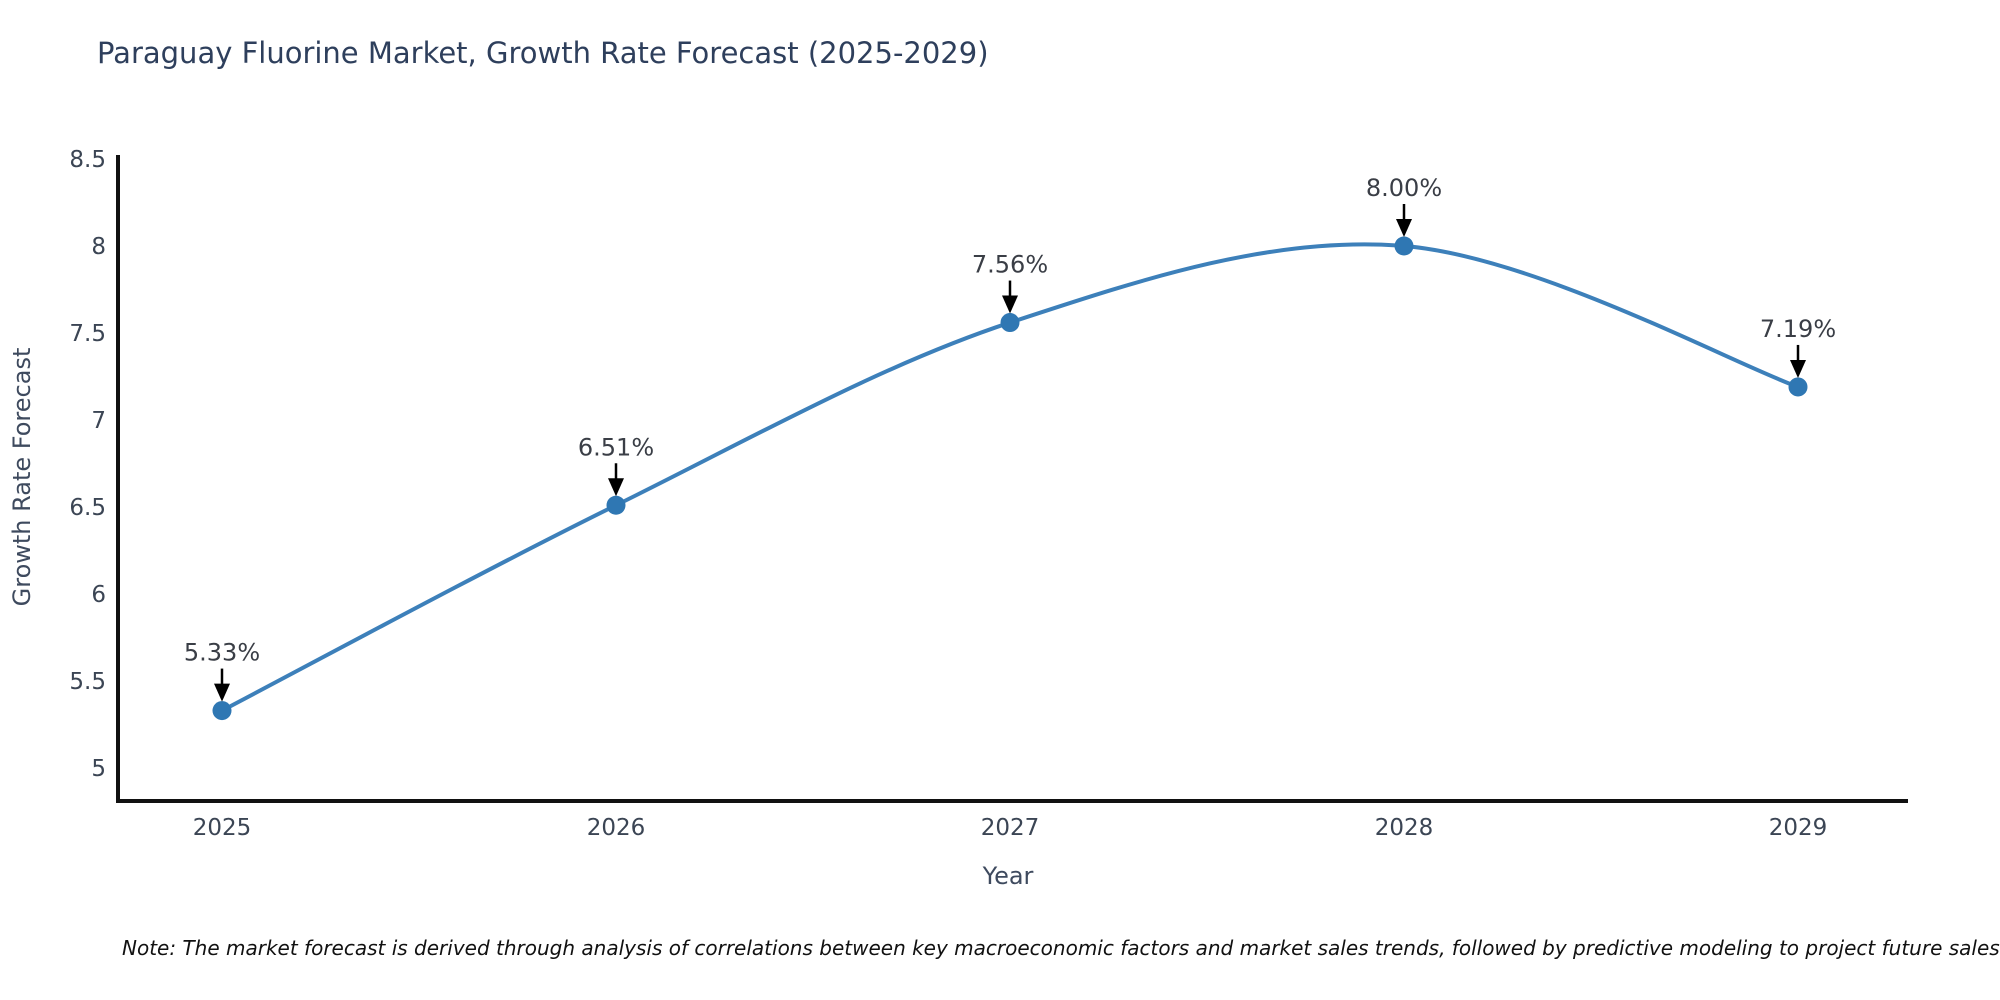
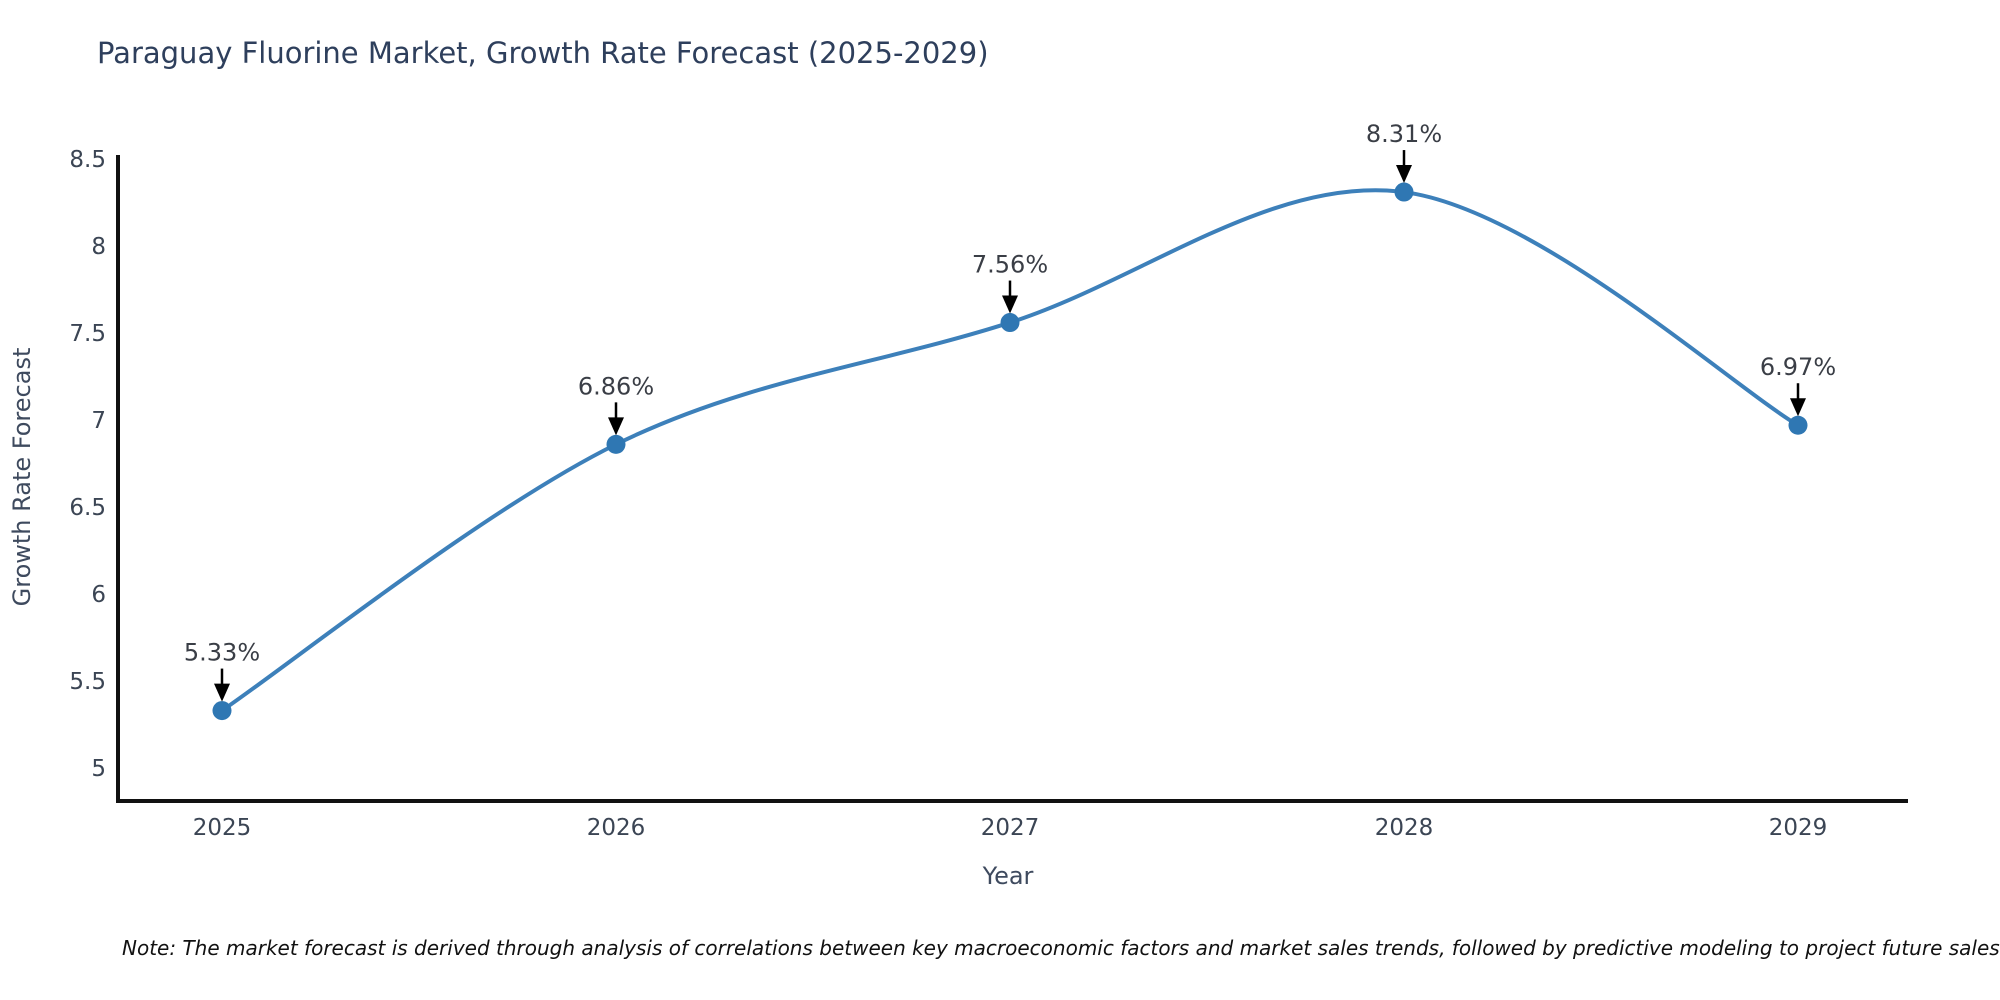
2026: 6.51% -> 6.86%
2028: 8.00% -> 8.31%
2029: 7.19% -> 6.97%
